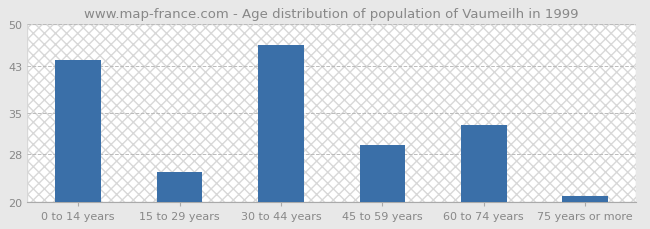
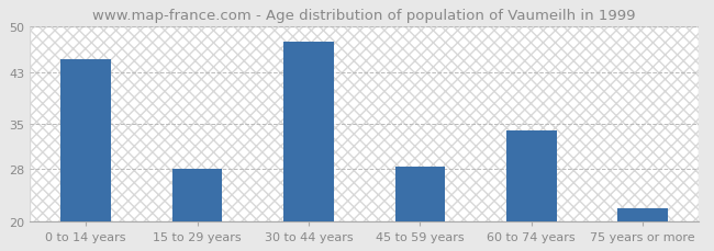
0 to 14 years: 44.0 -> 45.0
15 to 29 years: 25.0 -> 28.0
30 to 44 years: 46.5 -> 47.6
45 to 59 years: 29.5 -> 28.4
60 to 74 years: 33.0 -> 34.0
75 years or more: 21.0 -> 22.0
